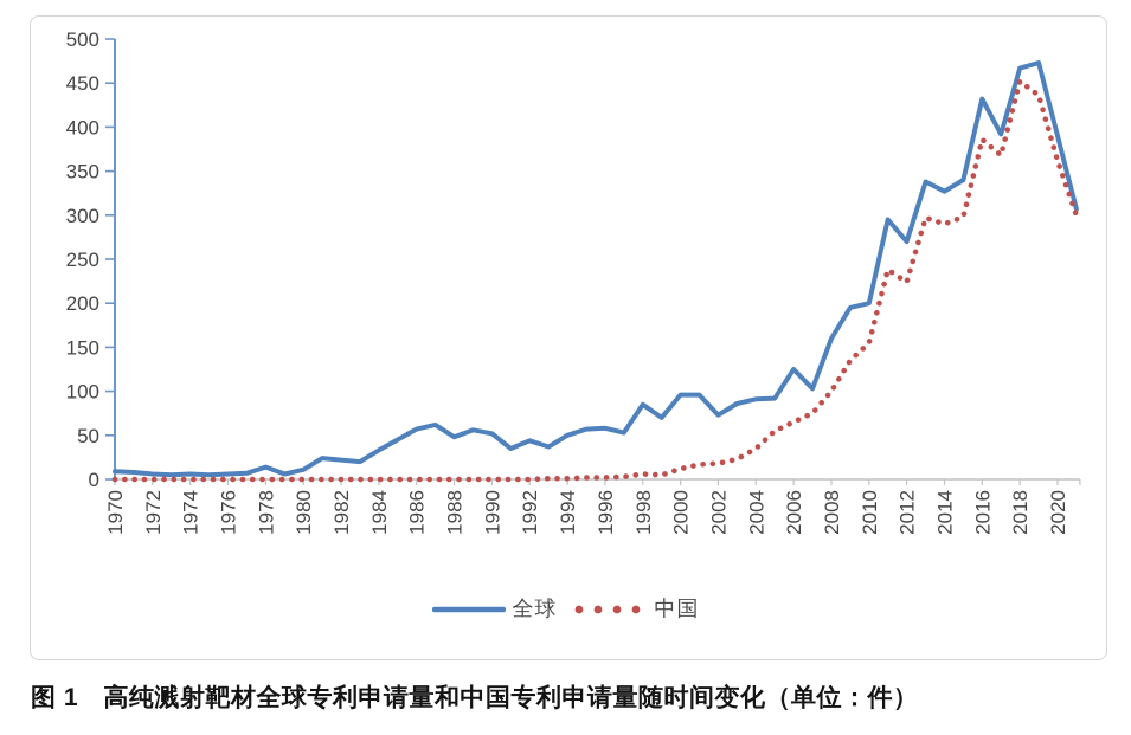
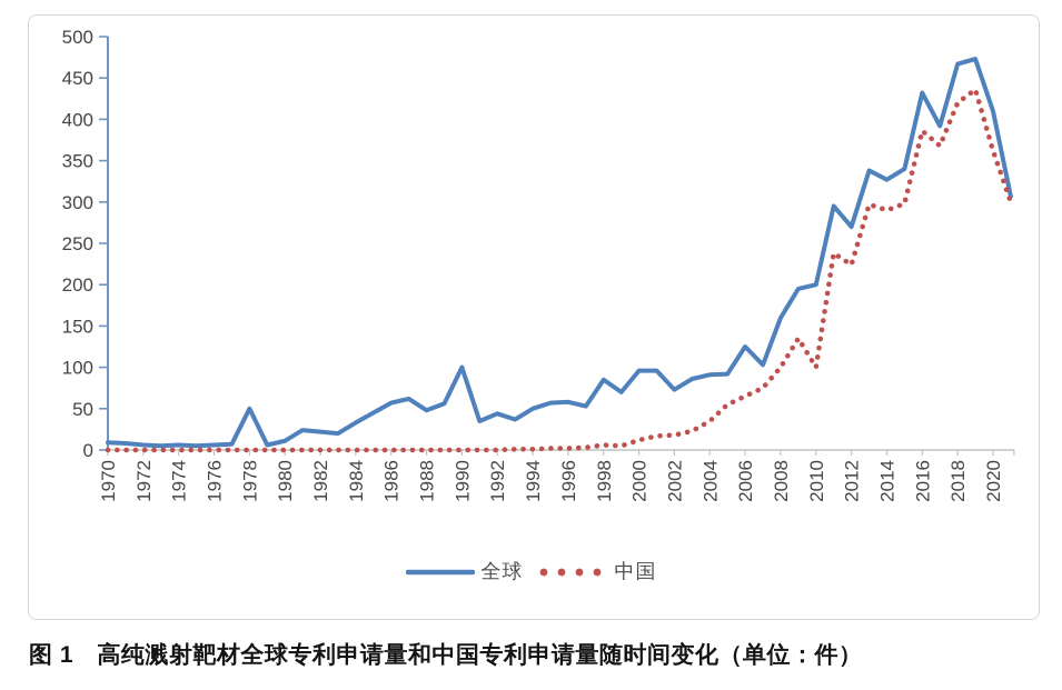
全球/1978: 10 -> 50
全球/1990: 50 -> 100
中国/2010: 160 -> 100
中国/2018: 450 -> 420
全球/2020: 390 -> 410
